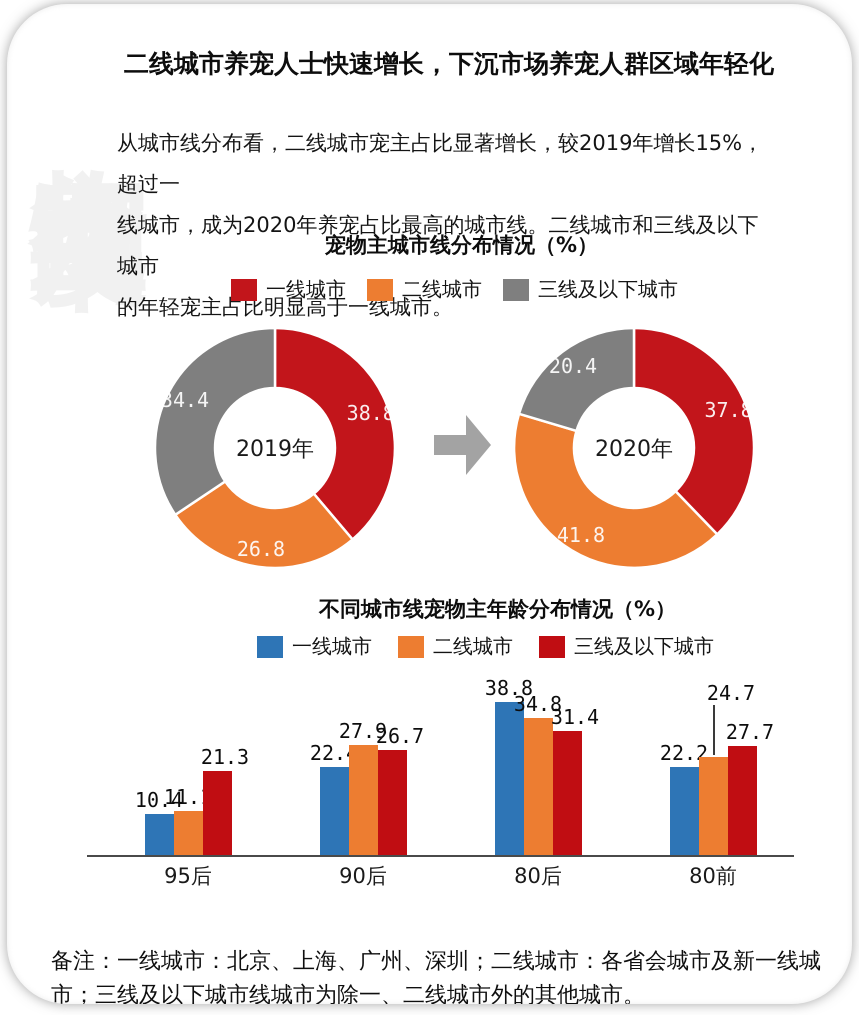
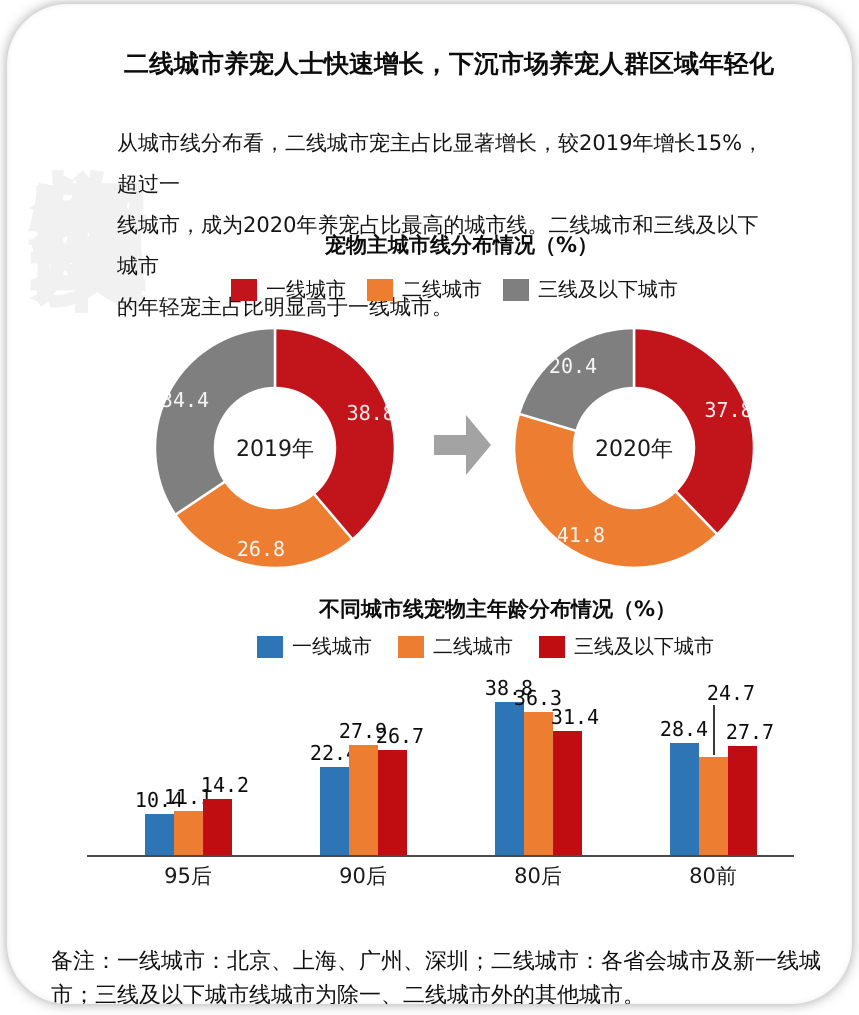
不同城市线宠物主年龄分布情况（%）/三线及以下城市/95后: 21.3 -> 14.2
不同城市线宠物主年龄分布情况（%）/二线城市/80后: 34.8 -> 36.3
不同城市线宠物主年龄分布情况（%）/一线城市/80前: 22.2 -> 28.4
